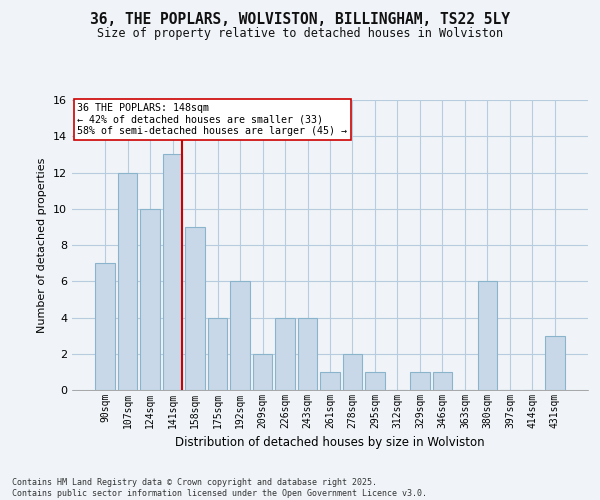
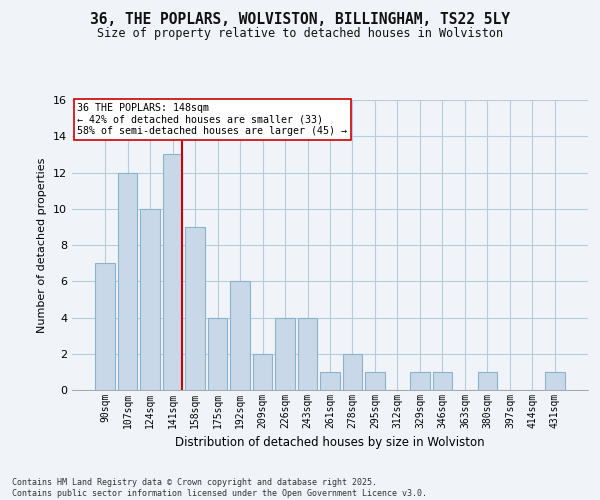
380sqm: 6 -> 1
431sqm: 3 -> 1
